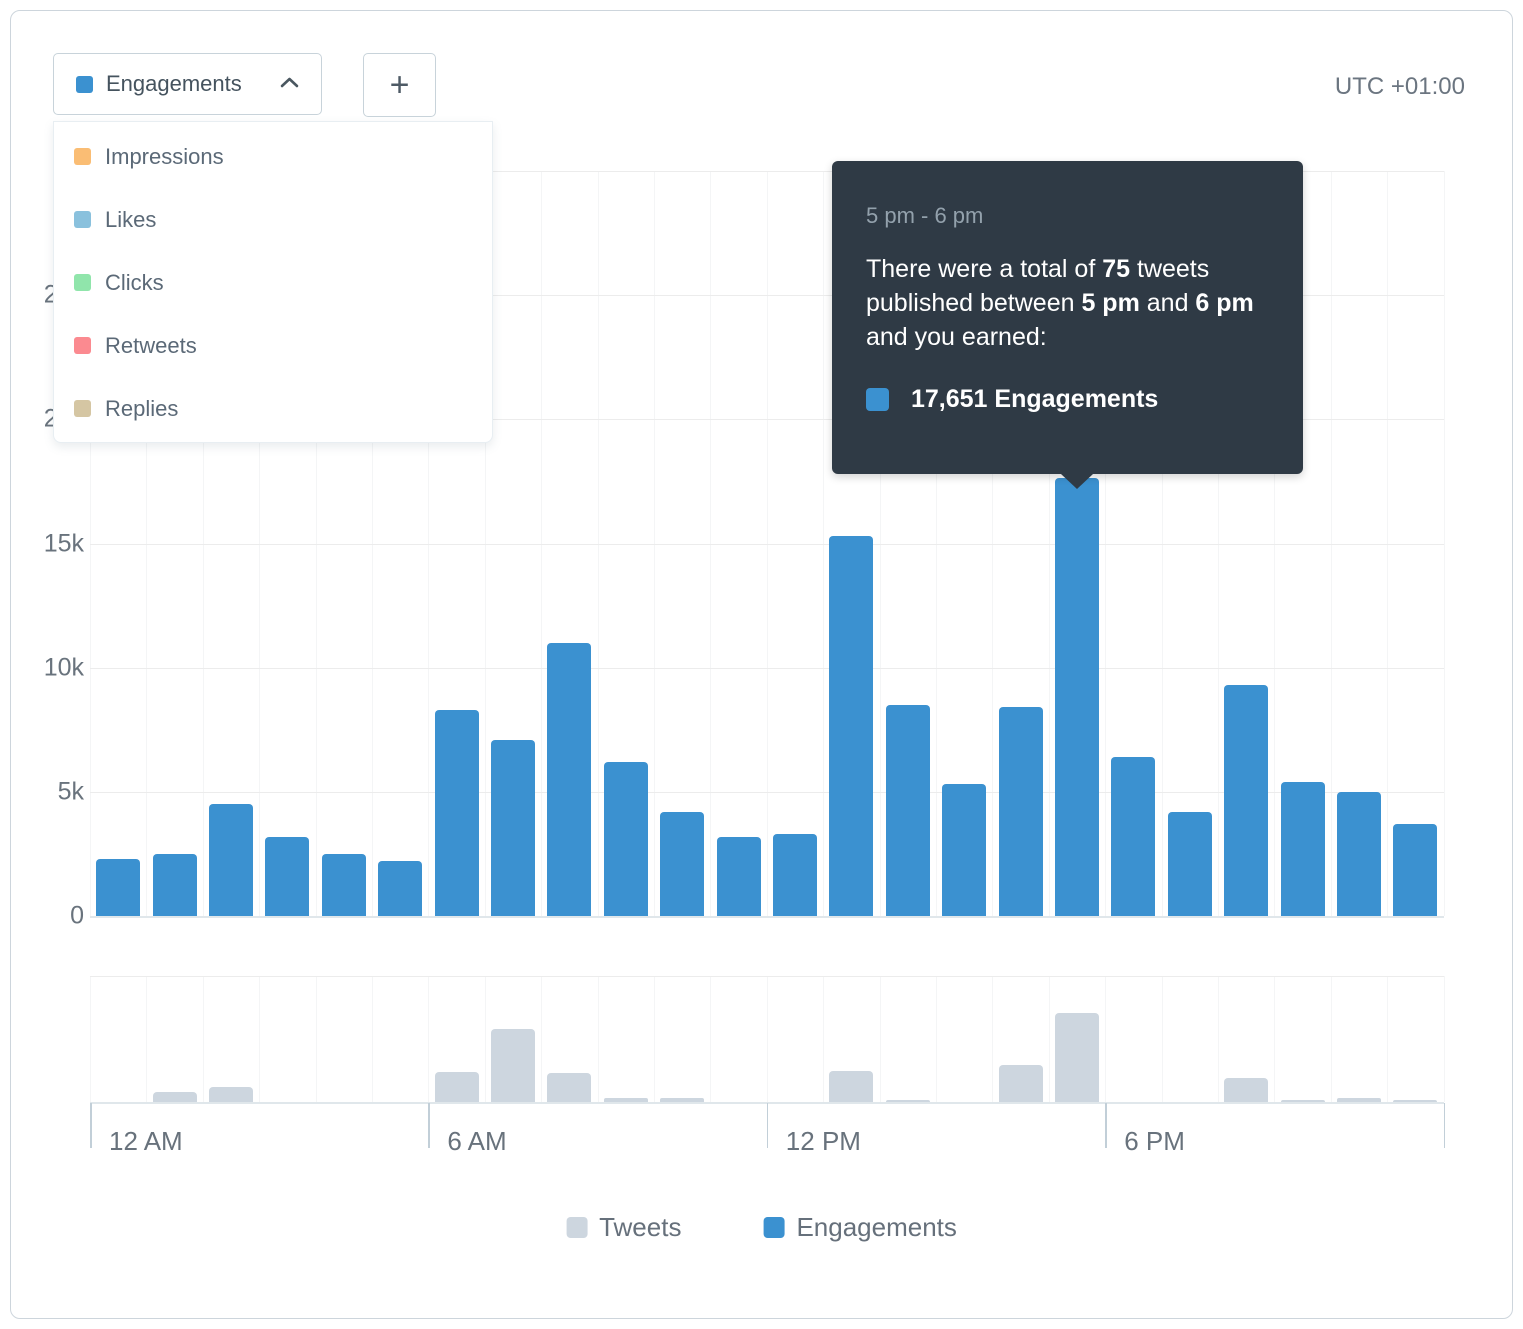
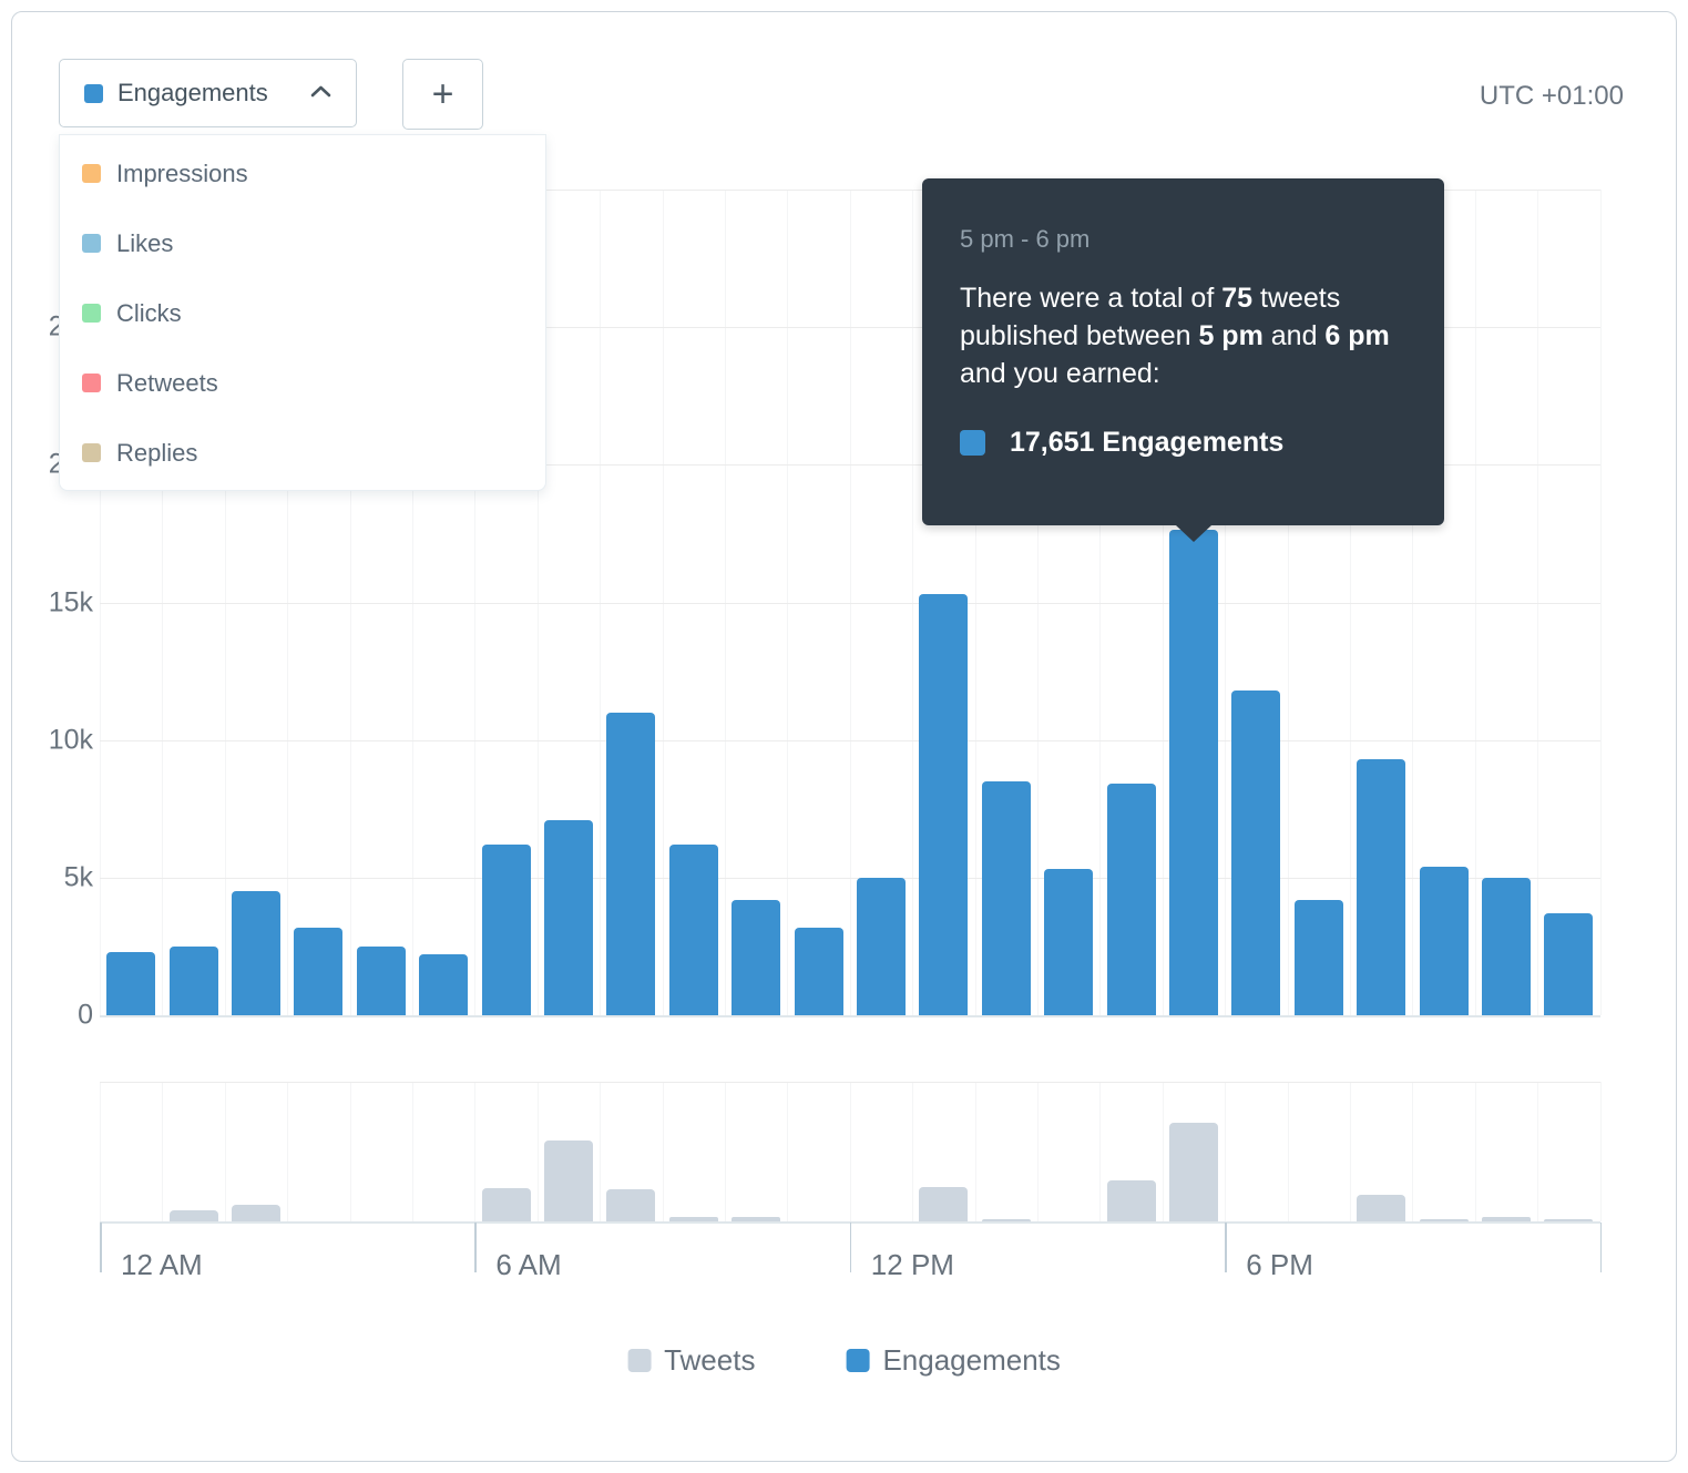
Engagements/6 AM: 8.3k -> 6.2k
Engagements/12 PM: 3.3k -> 5.0k
Engagements/6 PM: 6.4k -> 11.8k
